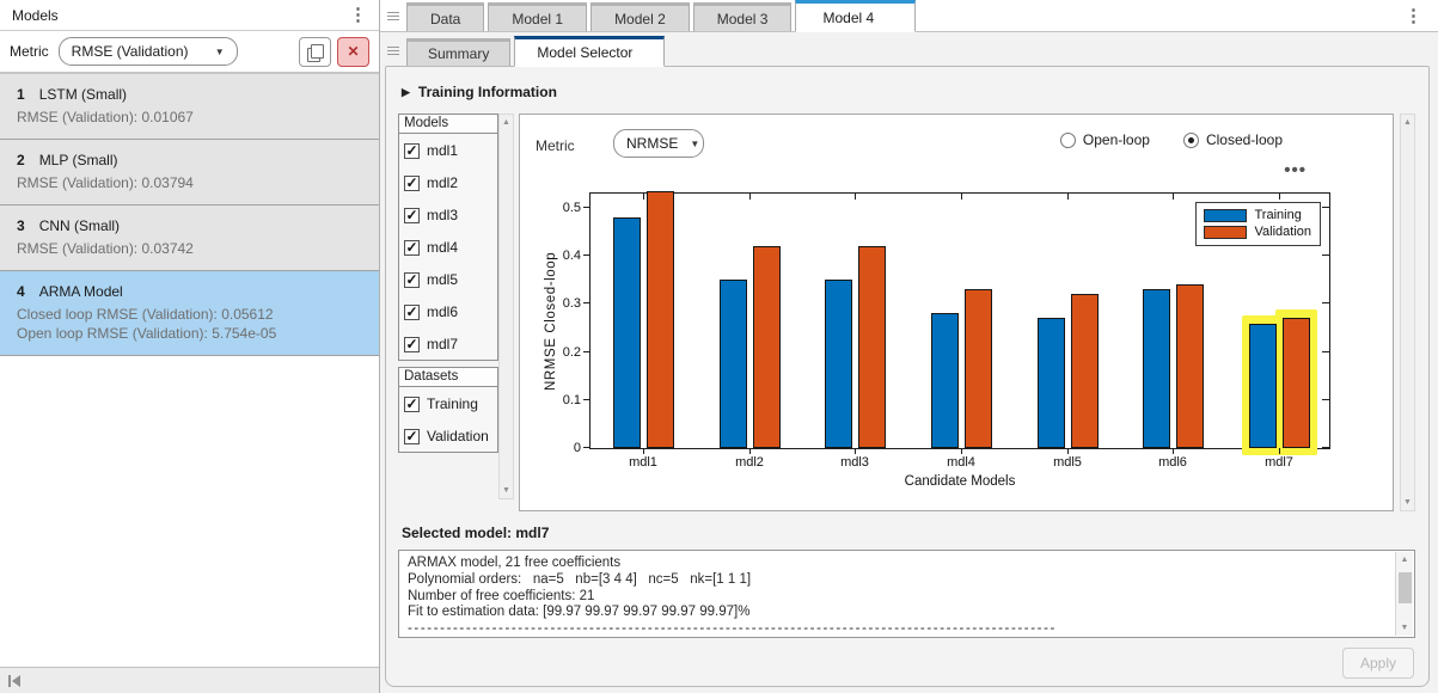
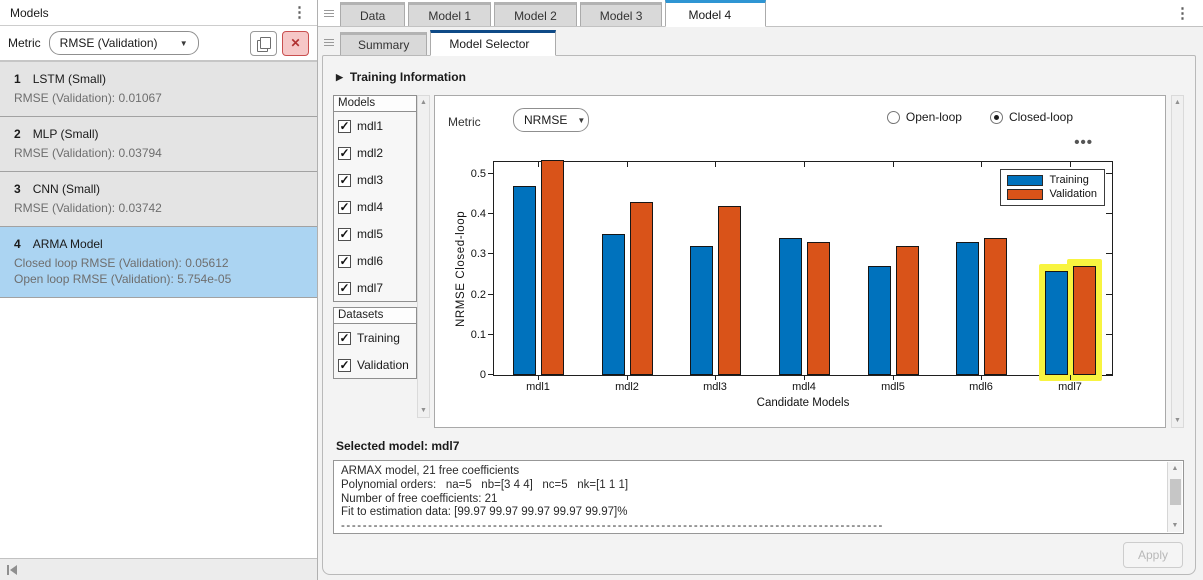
Training/mdl1: 0.48 -> 0.47
Validation/mdl2: 0.42 -> 0.43
Training/mdl3: 0.35 -> 0.32
Training/mdl4: 0.28 -> 0.34
